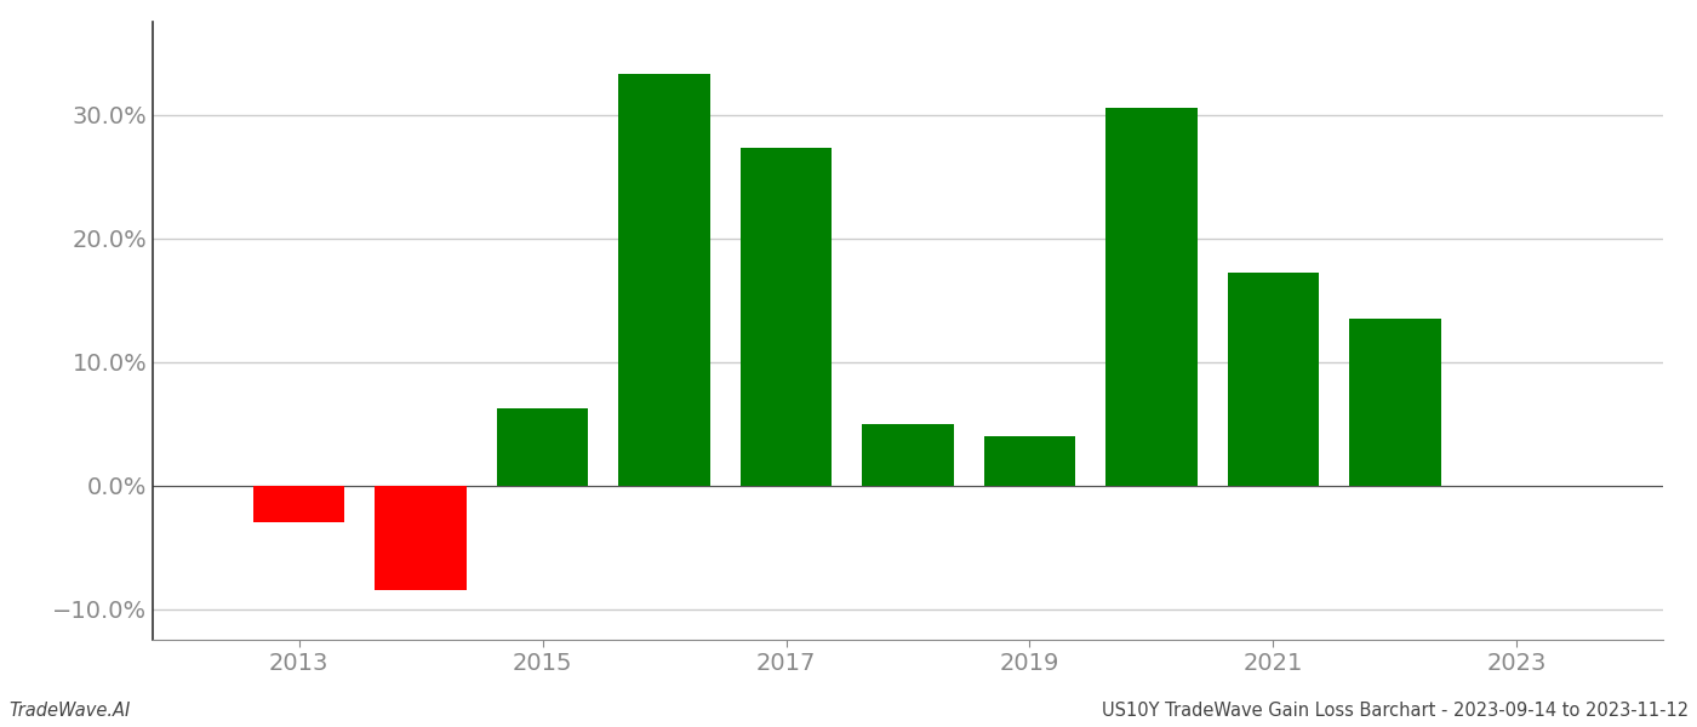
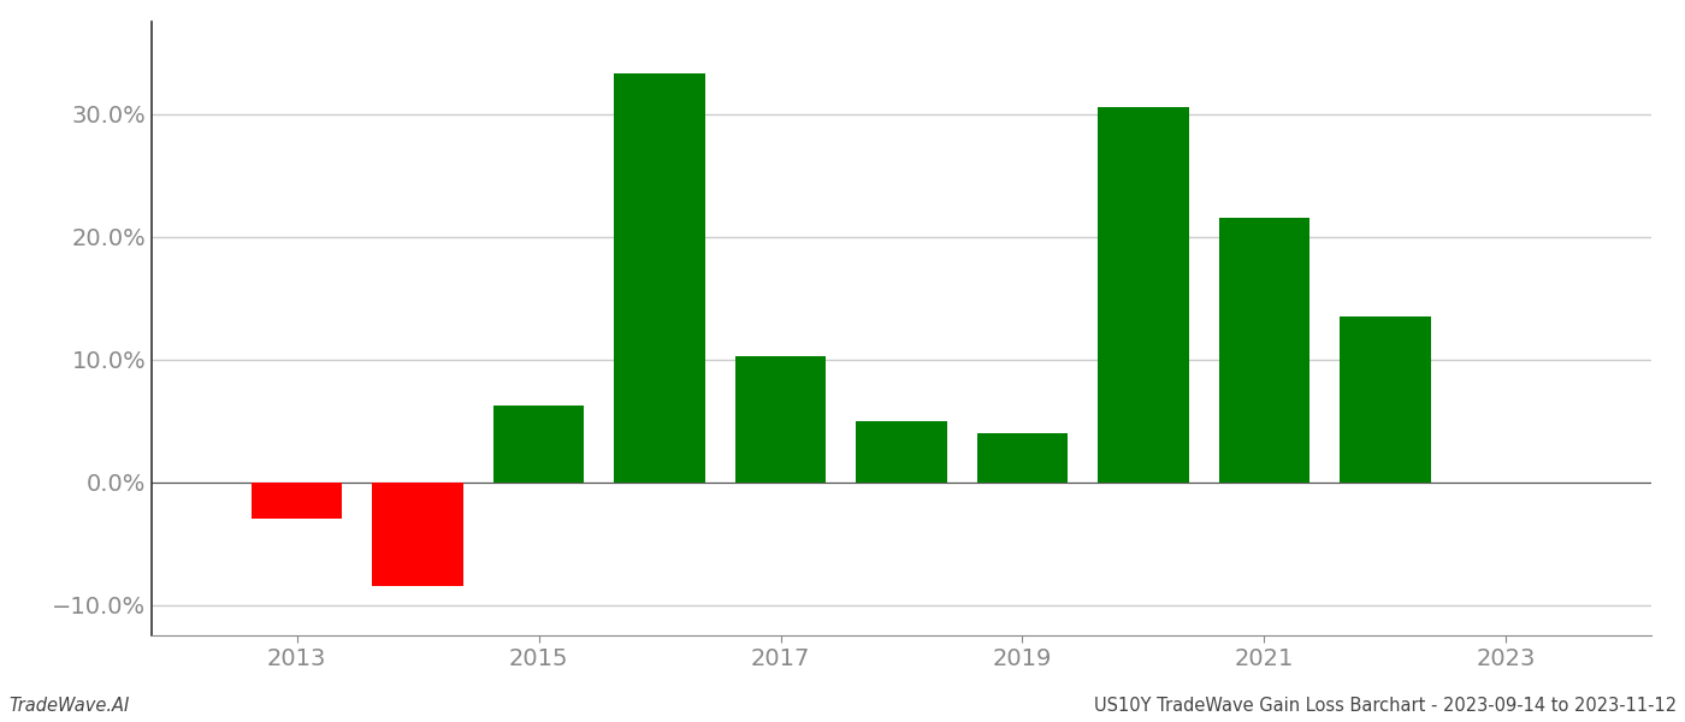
2017: 27.3% -> 10.2%
2021: 17.2% -> 21.5%
